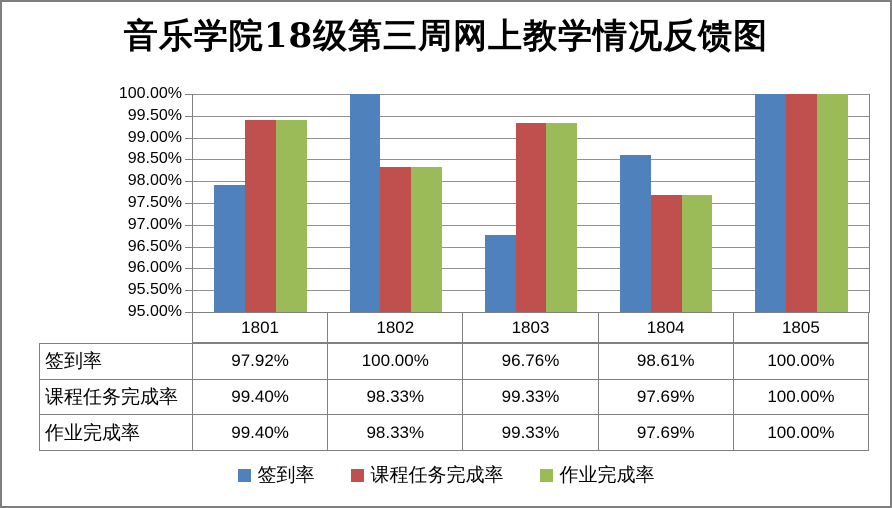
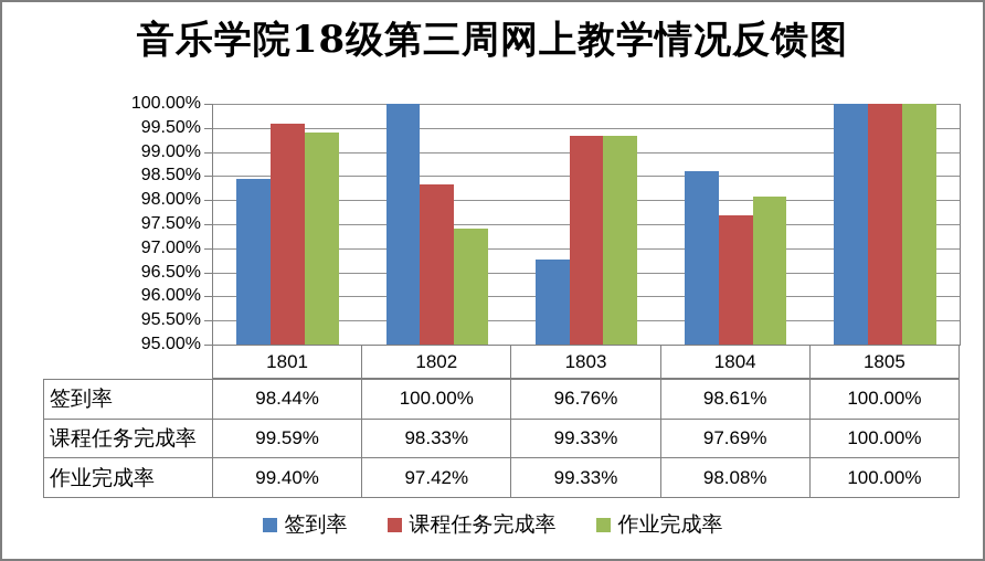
签到率/1801: 97.92% -> 98.44%
课程任务完成率/1801: 99.40% -> 99.59%
作业完成率/1802: 98.33% -> 97.42%
作业完成率/1804: 97.69% -> 98.08%
